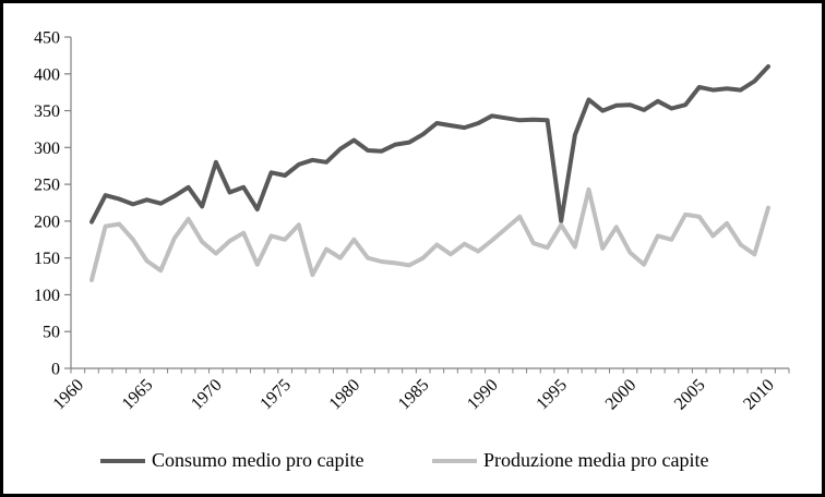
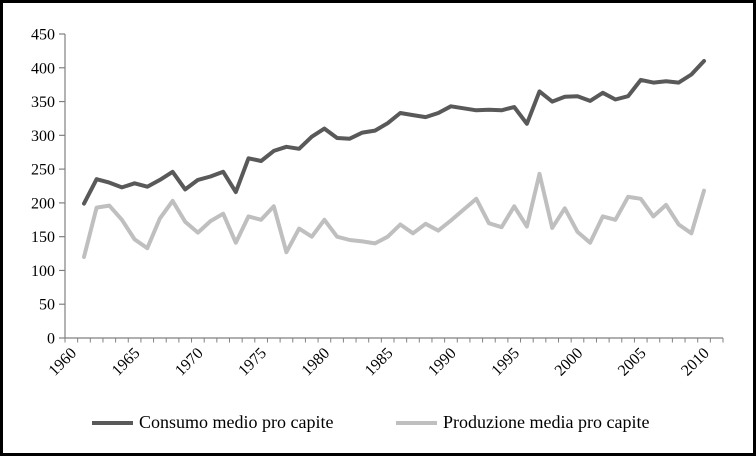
Consumo medio pro capite/1970: 280 -> 230
Consumo medio pro capite/1995: 200 -> 340
